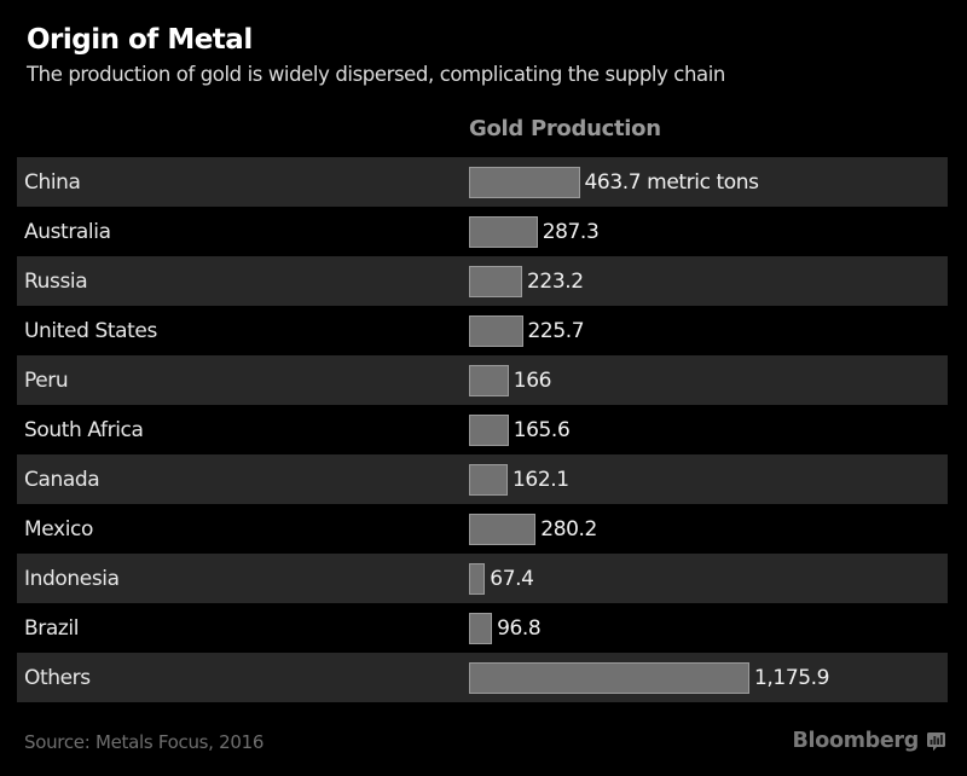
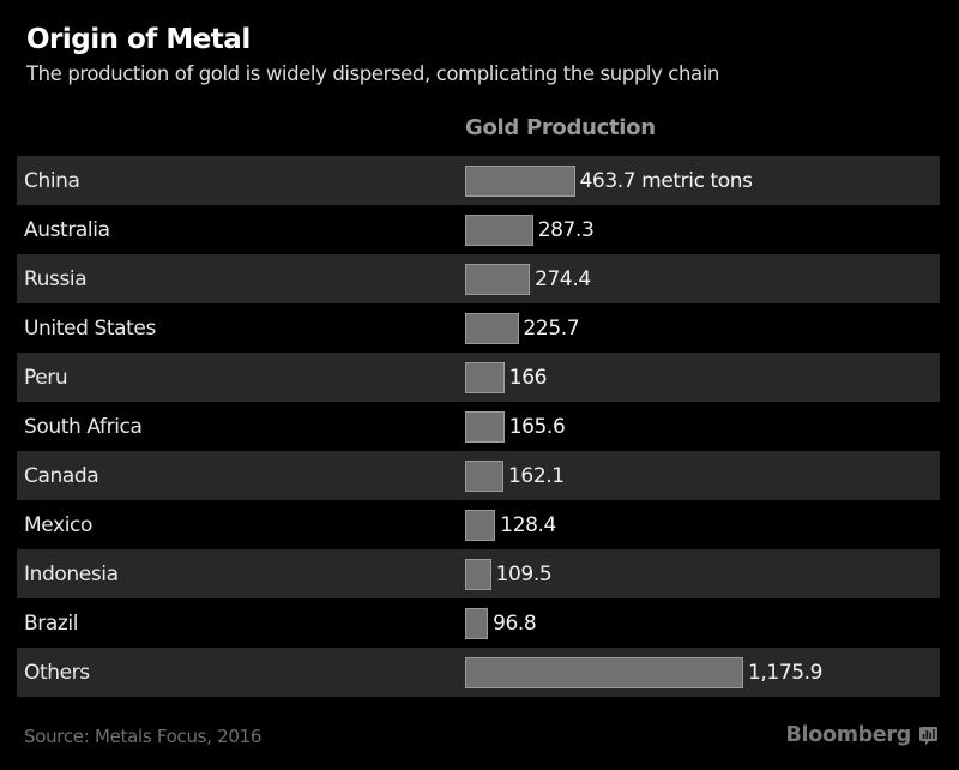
Russia: 223.2 -> 274.4
Mexico: 280.2 -> 128.4
Indonesia: 67.4 -> 109.5
